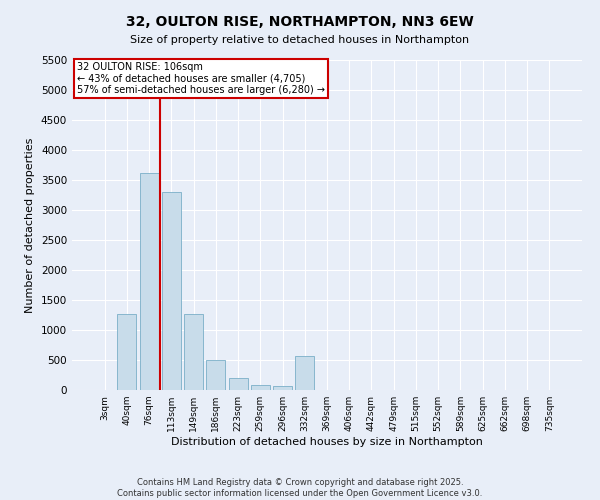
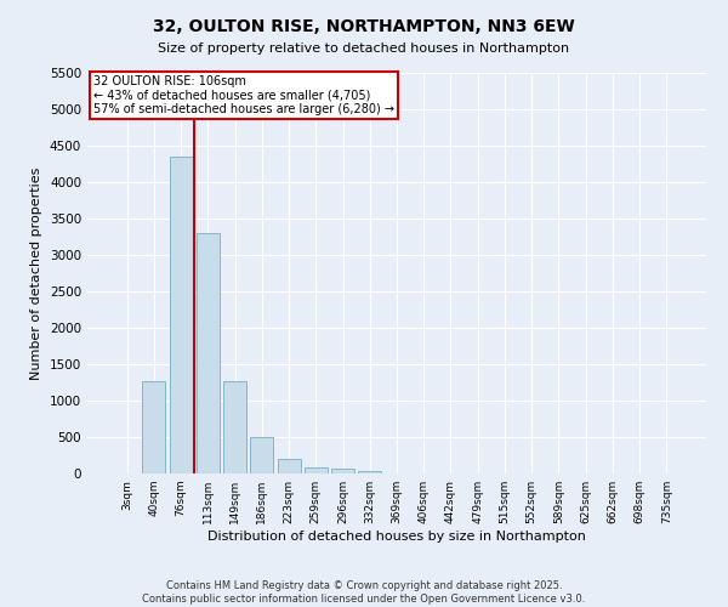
76sqm: 3620 -> 4350
332sqm: 560 -> 40
